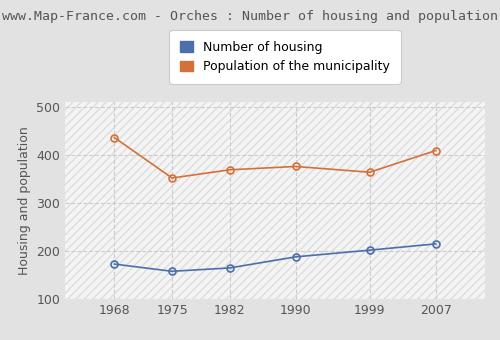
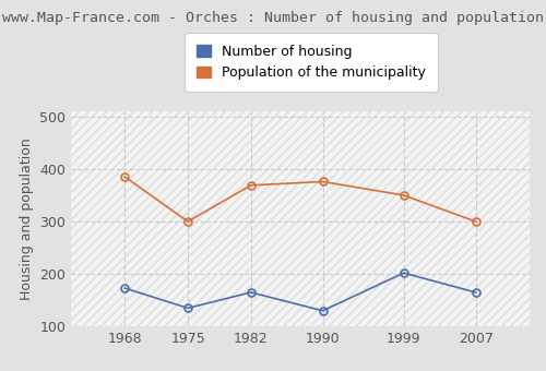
Population of the municipality/1968: 436 -> 385
Number of housing/1975: 158 -> 135
Population of the municipality/1975: 352 -> 300
Number of housing/1990: 188 -> 130
Population of the municipality/1999: 364 -> 350
Number of housing/2007: 215 -> 165
Population of the municipality/2007: 409 -> 300
